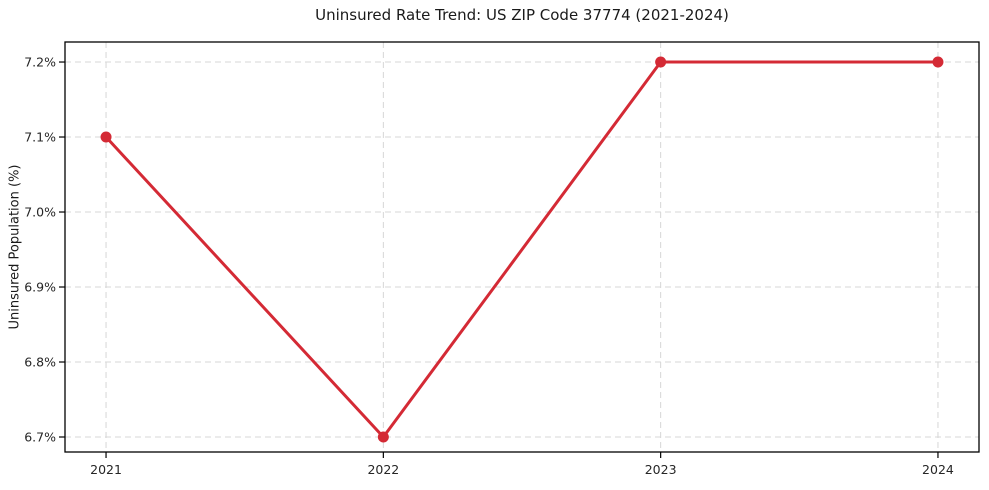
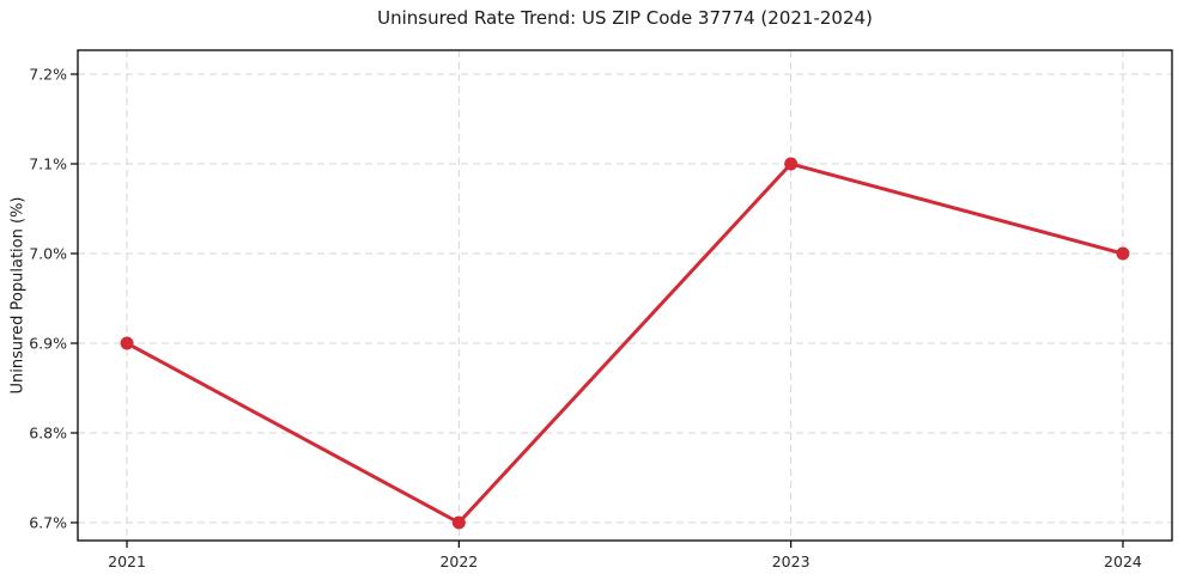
2021: 7.1% -> 6.9%
2023: 7.2% -> 7.1%
2024: 7.2% -> 7.0%
